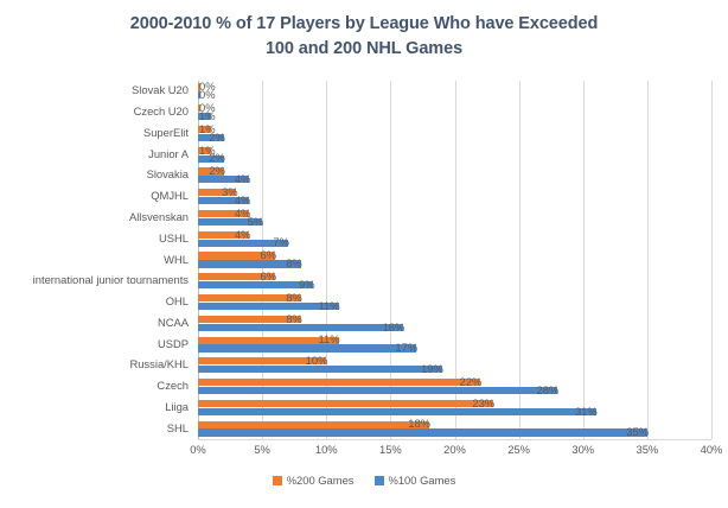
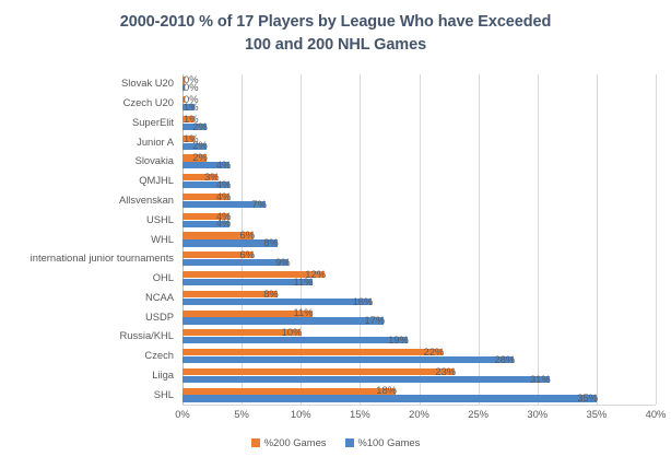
%100 Games/Allsvenskan: 5% -> 7%
%100 Games/USHL: 7% -> 4%
%200 Games/OHL: 8% -> 12%
